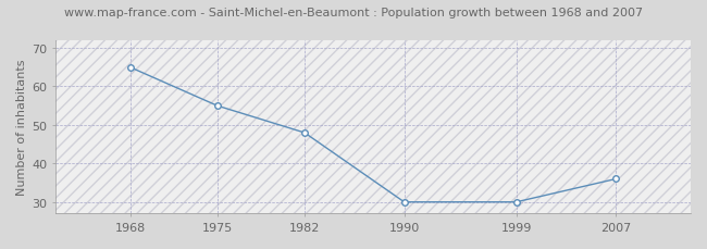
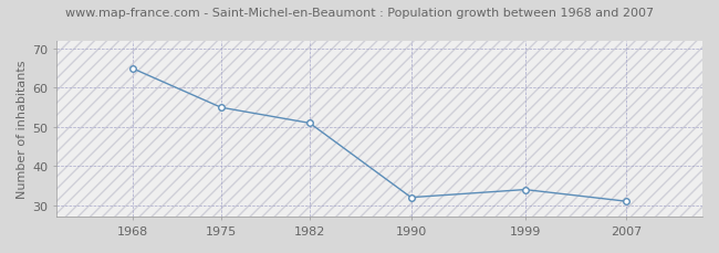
1982: 48 -> 51
1990: 30 -> 32
1999: 30 -> 34
2007: 36 -> 31
